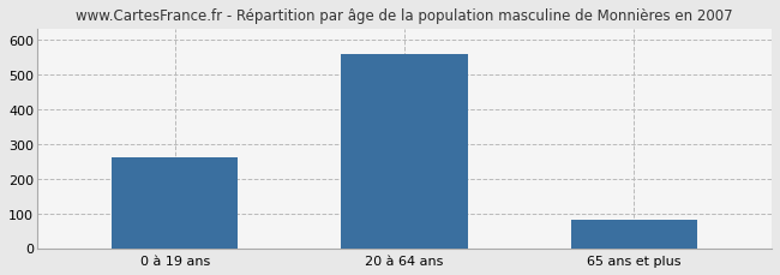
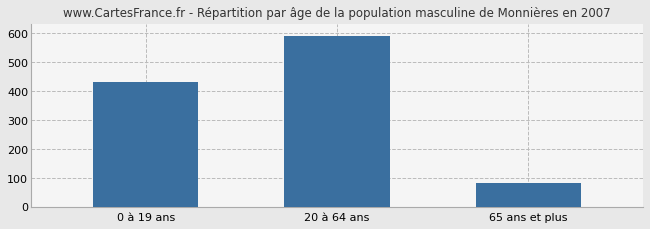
0 à 19 ans: 260 -> 430
20 à 64 ans: 557 -> 590
